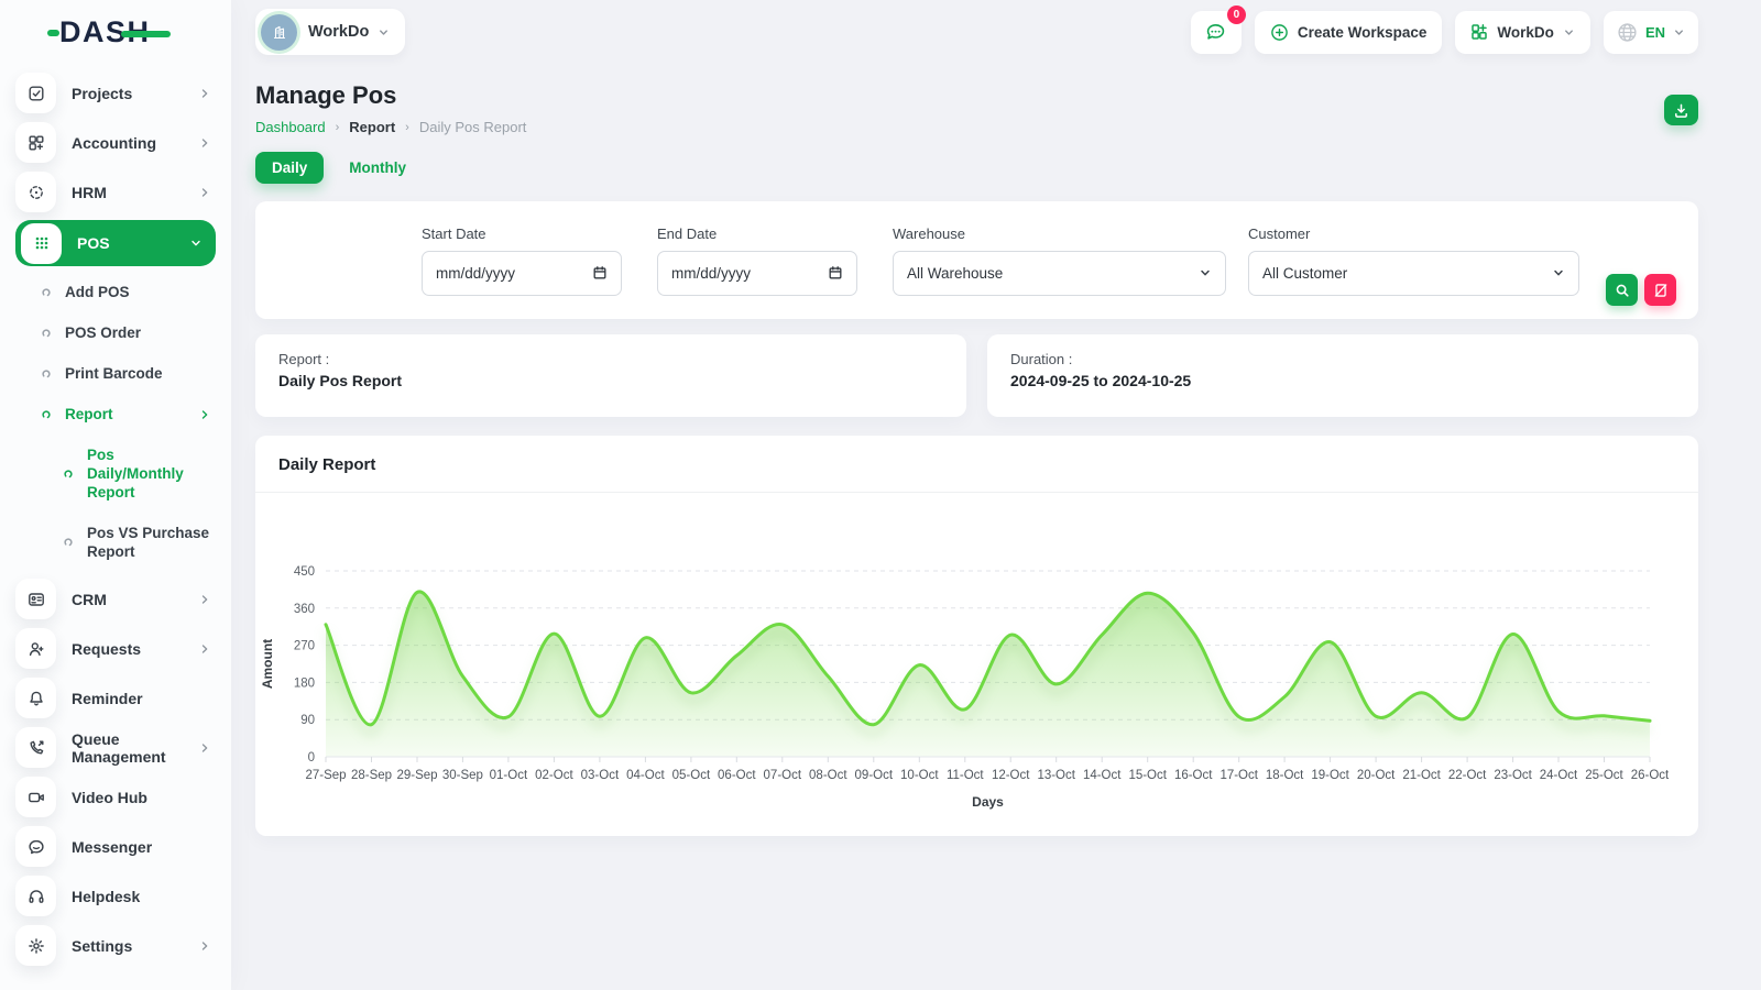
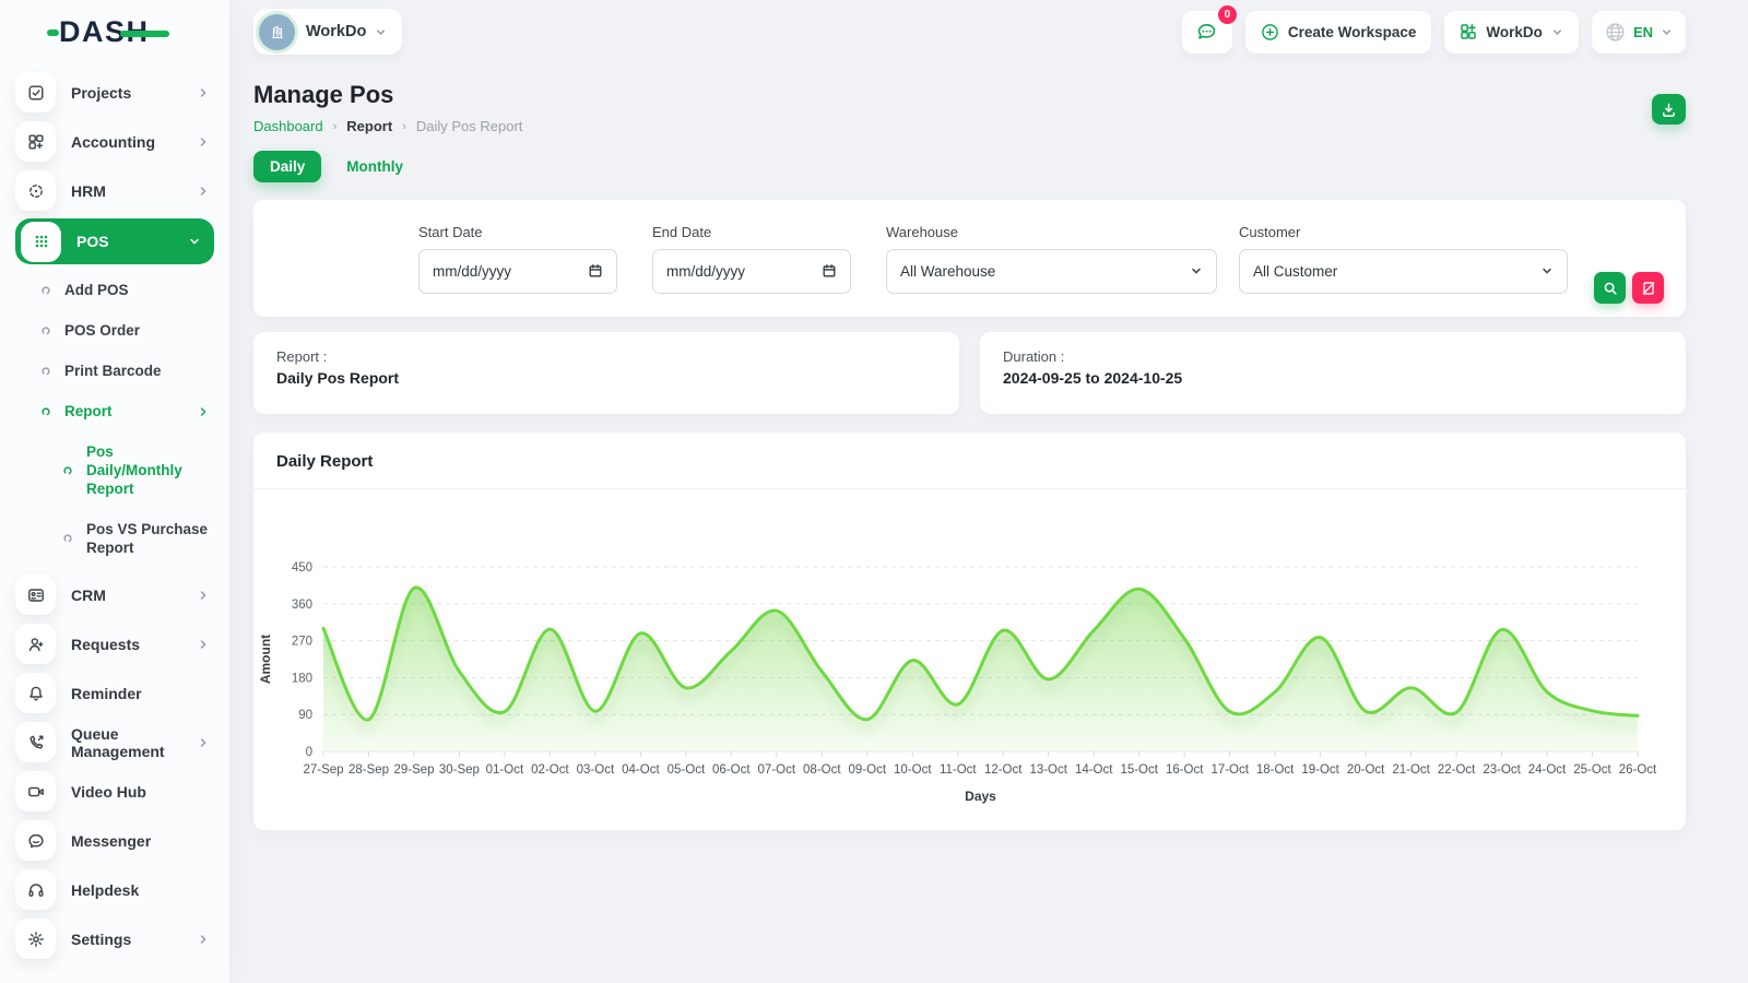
27-Sep: 320 -> 300
07-Oct: 320 -> 340
16-Oct: 300 -> 280
24-Oct: 110 -> 140
